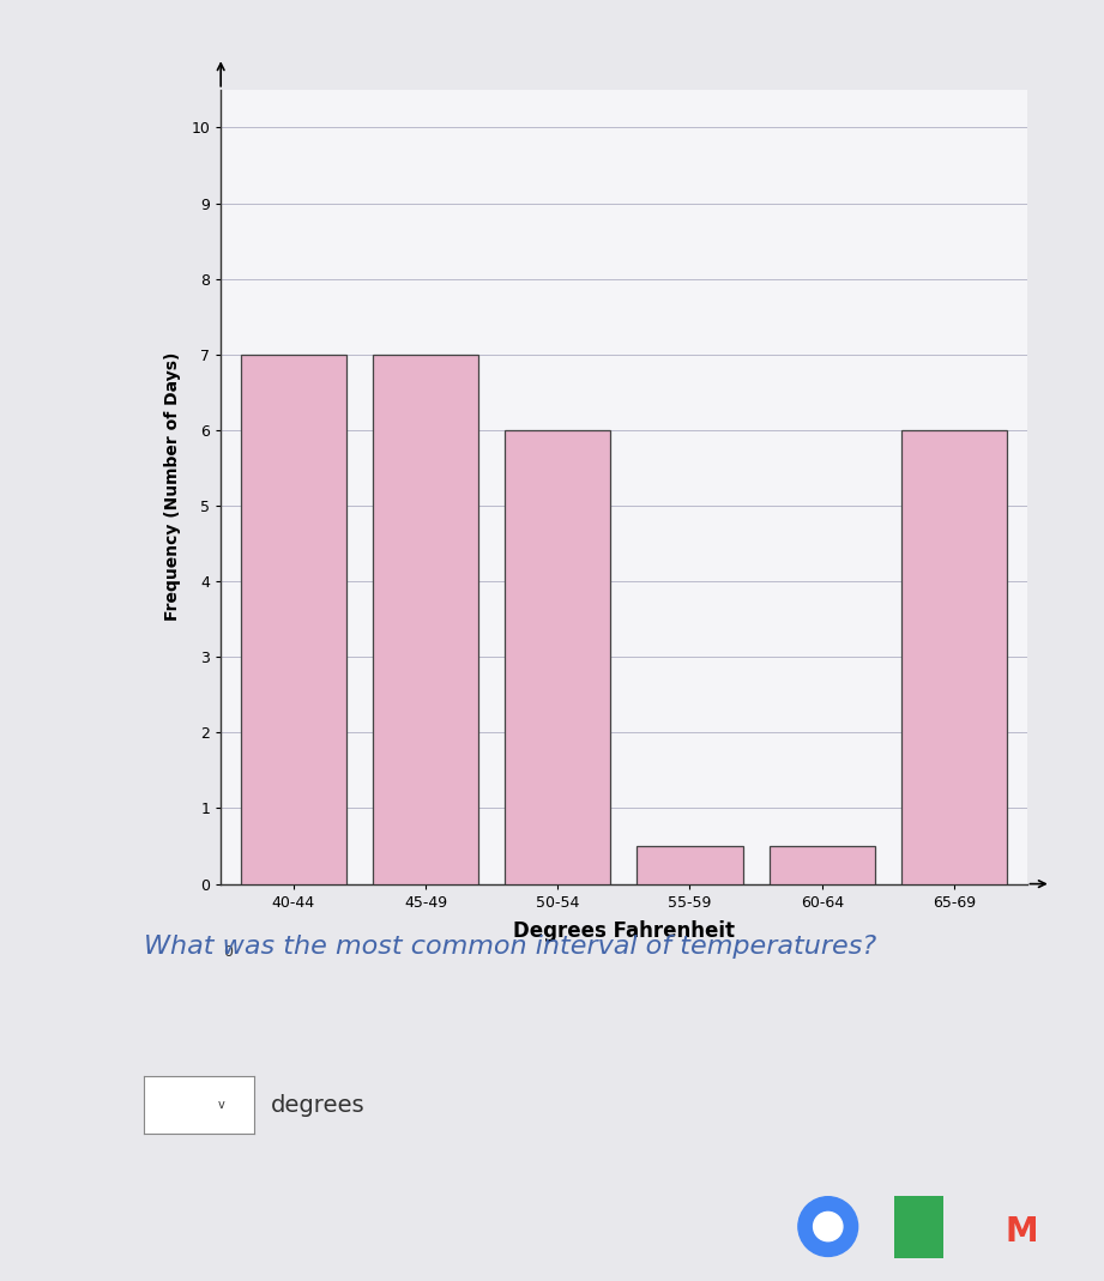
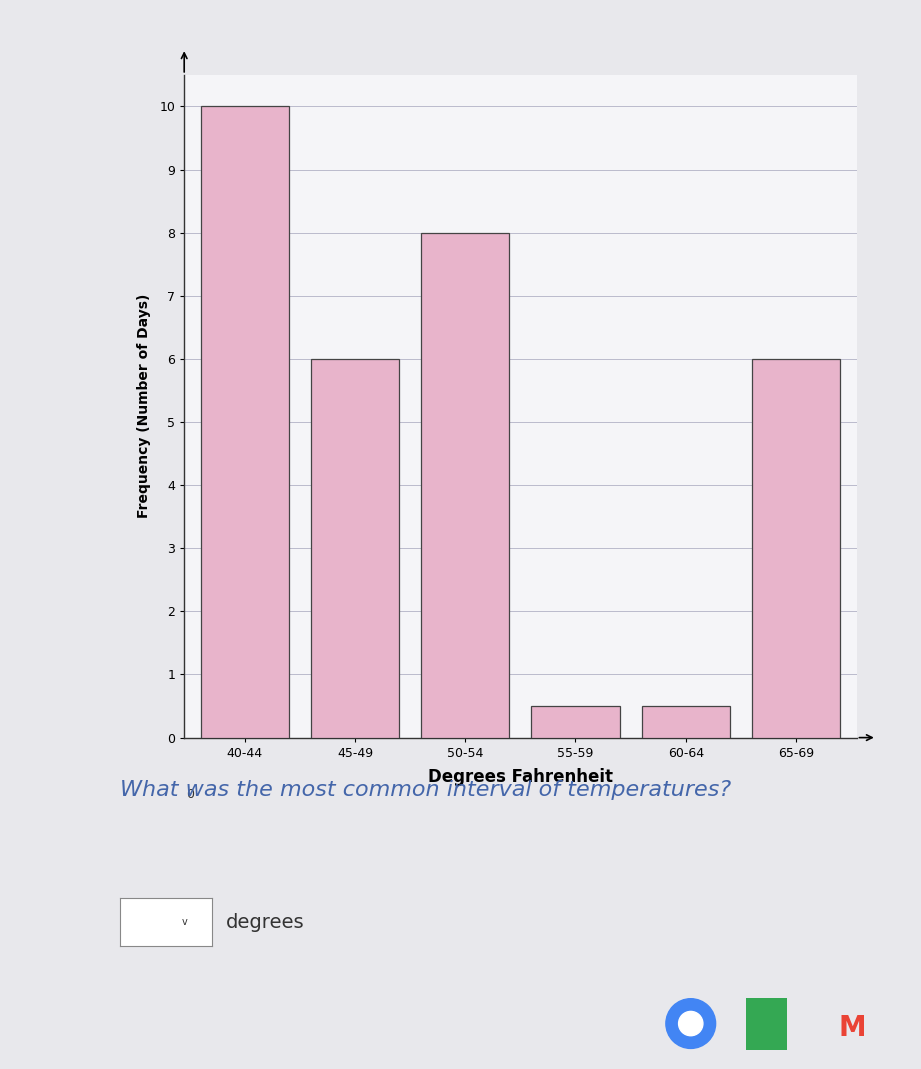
40-44: 7.0 -> 10.0
45-49: 7.0 -> 6.0
50-54: 6.0 -> 8.0
